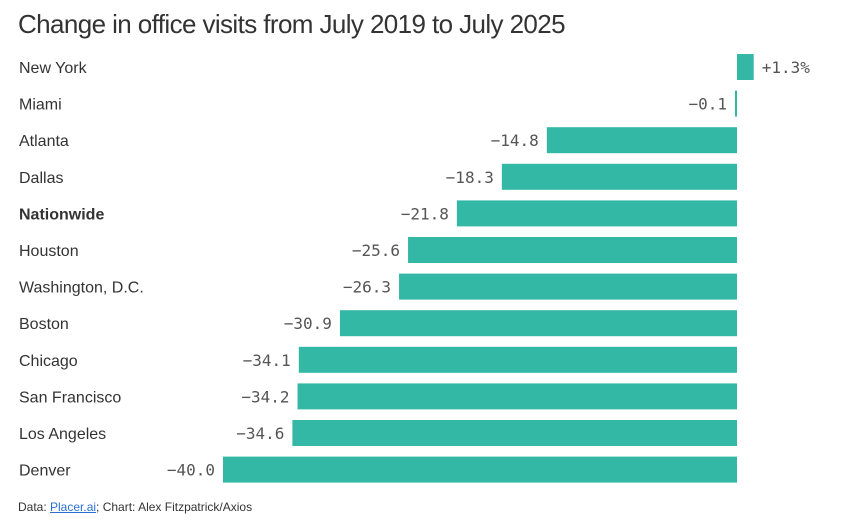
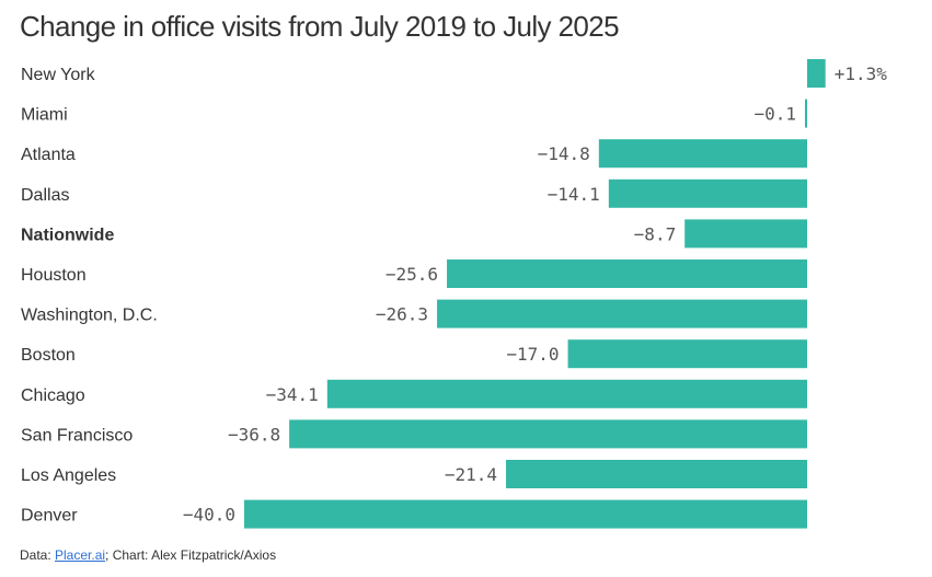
Dallas: −18.3 -> −14.1
Nationwide: −21.8 -> −8.7
Boston: −30.9 -> −17.0
San Francisco: −34.2 -> −36.8
Los Angeles: −34.6 -> −21.4
